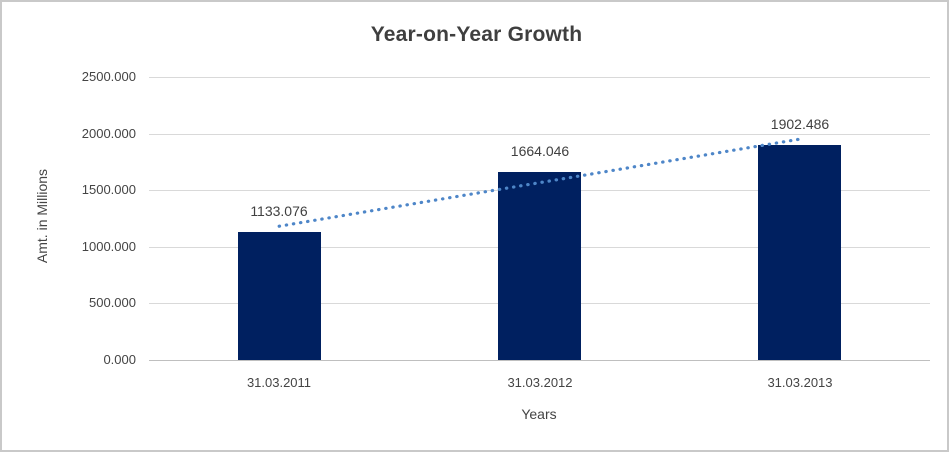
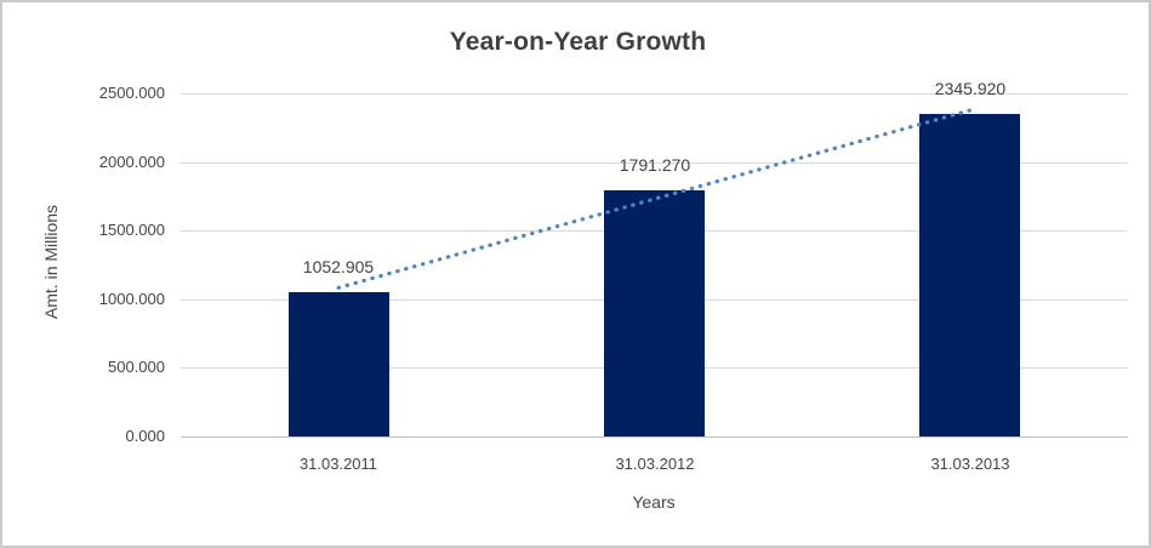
31.03.2011: 1133.076 -> 1052.905
31.03.2012: 1664.046 -> 1791.270
31.03.2013: 1902.486 -> 2345.920
